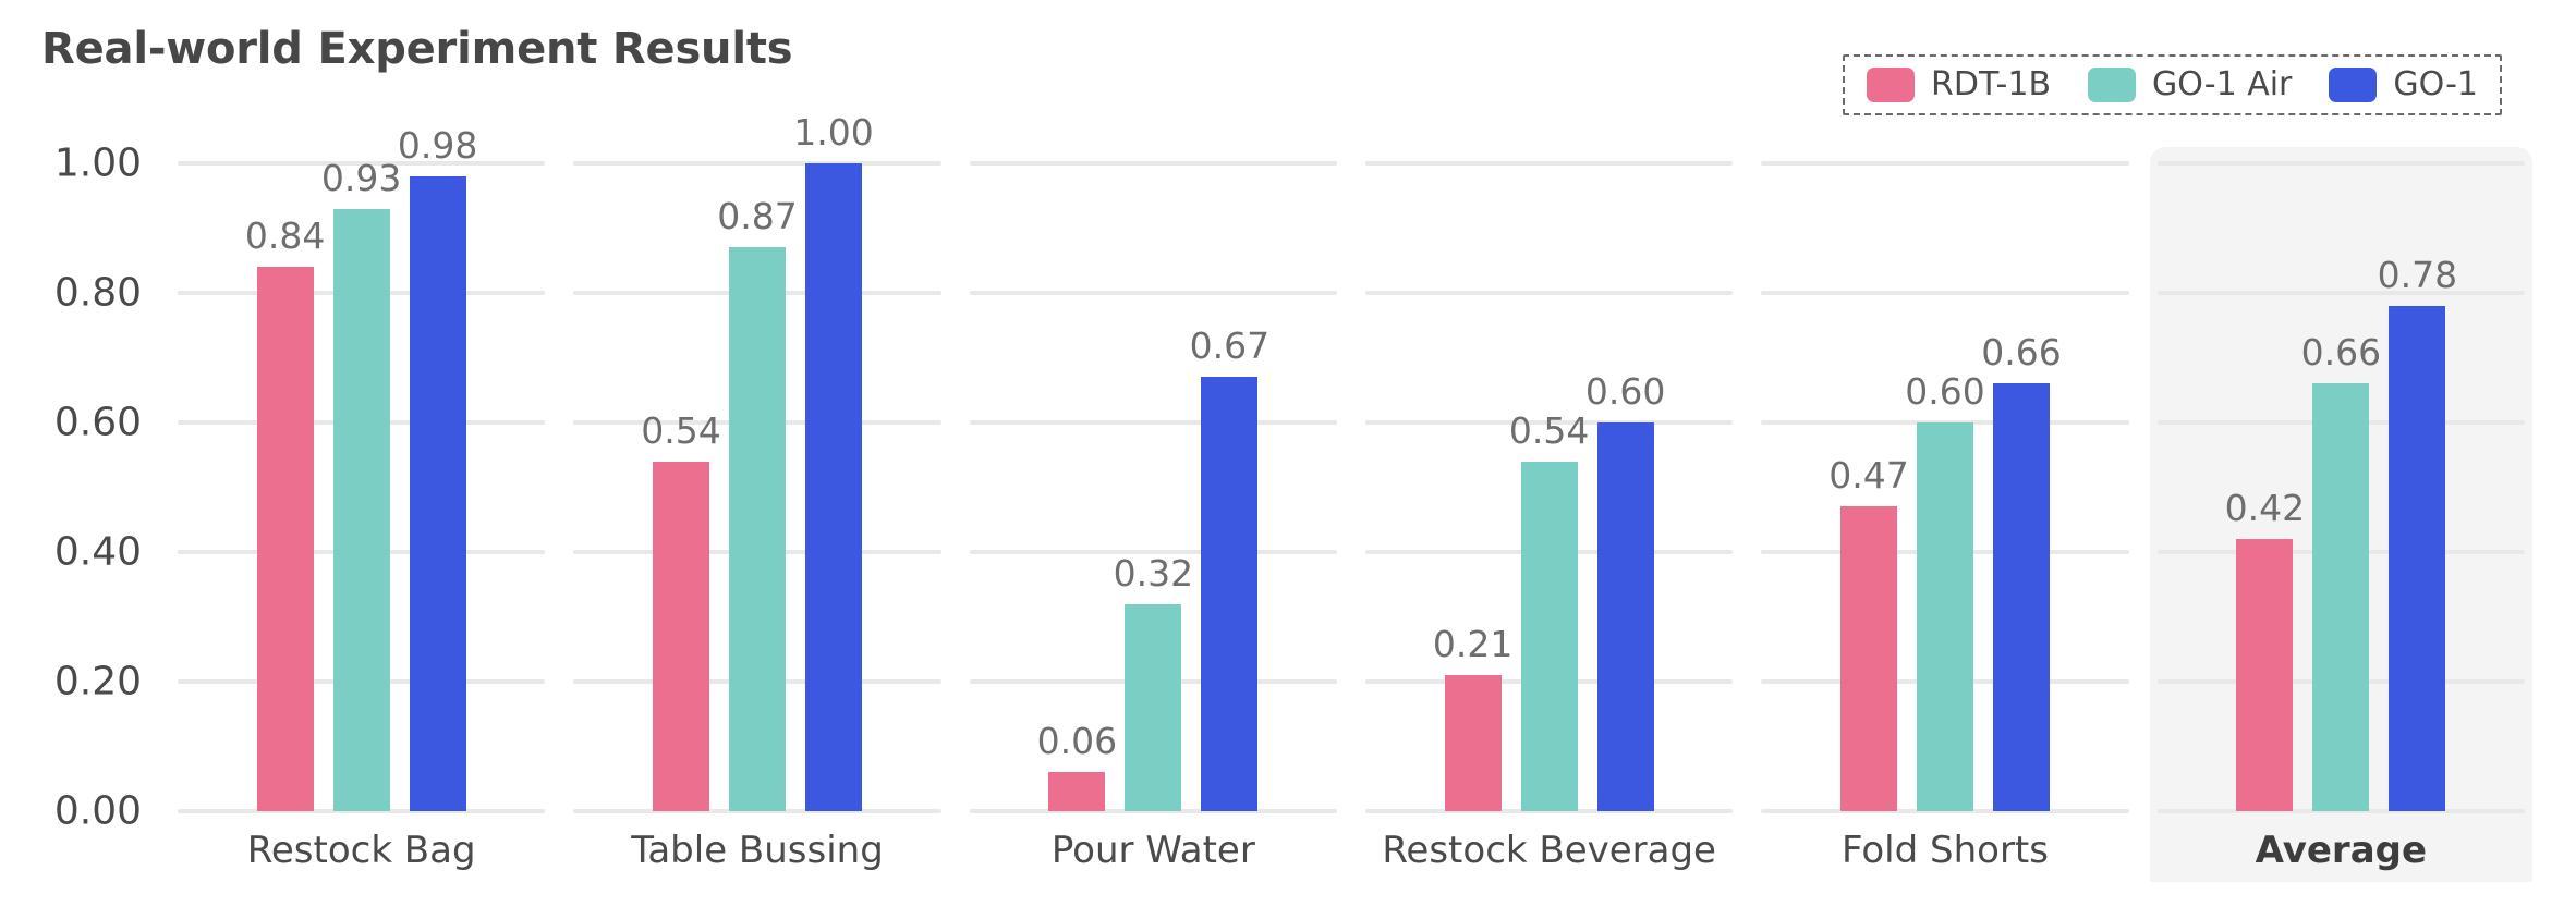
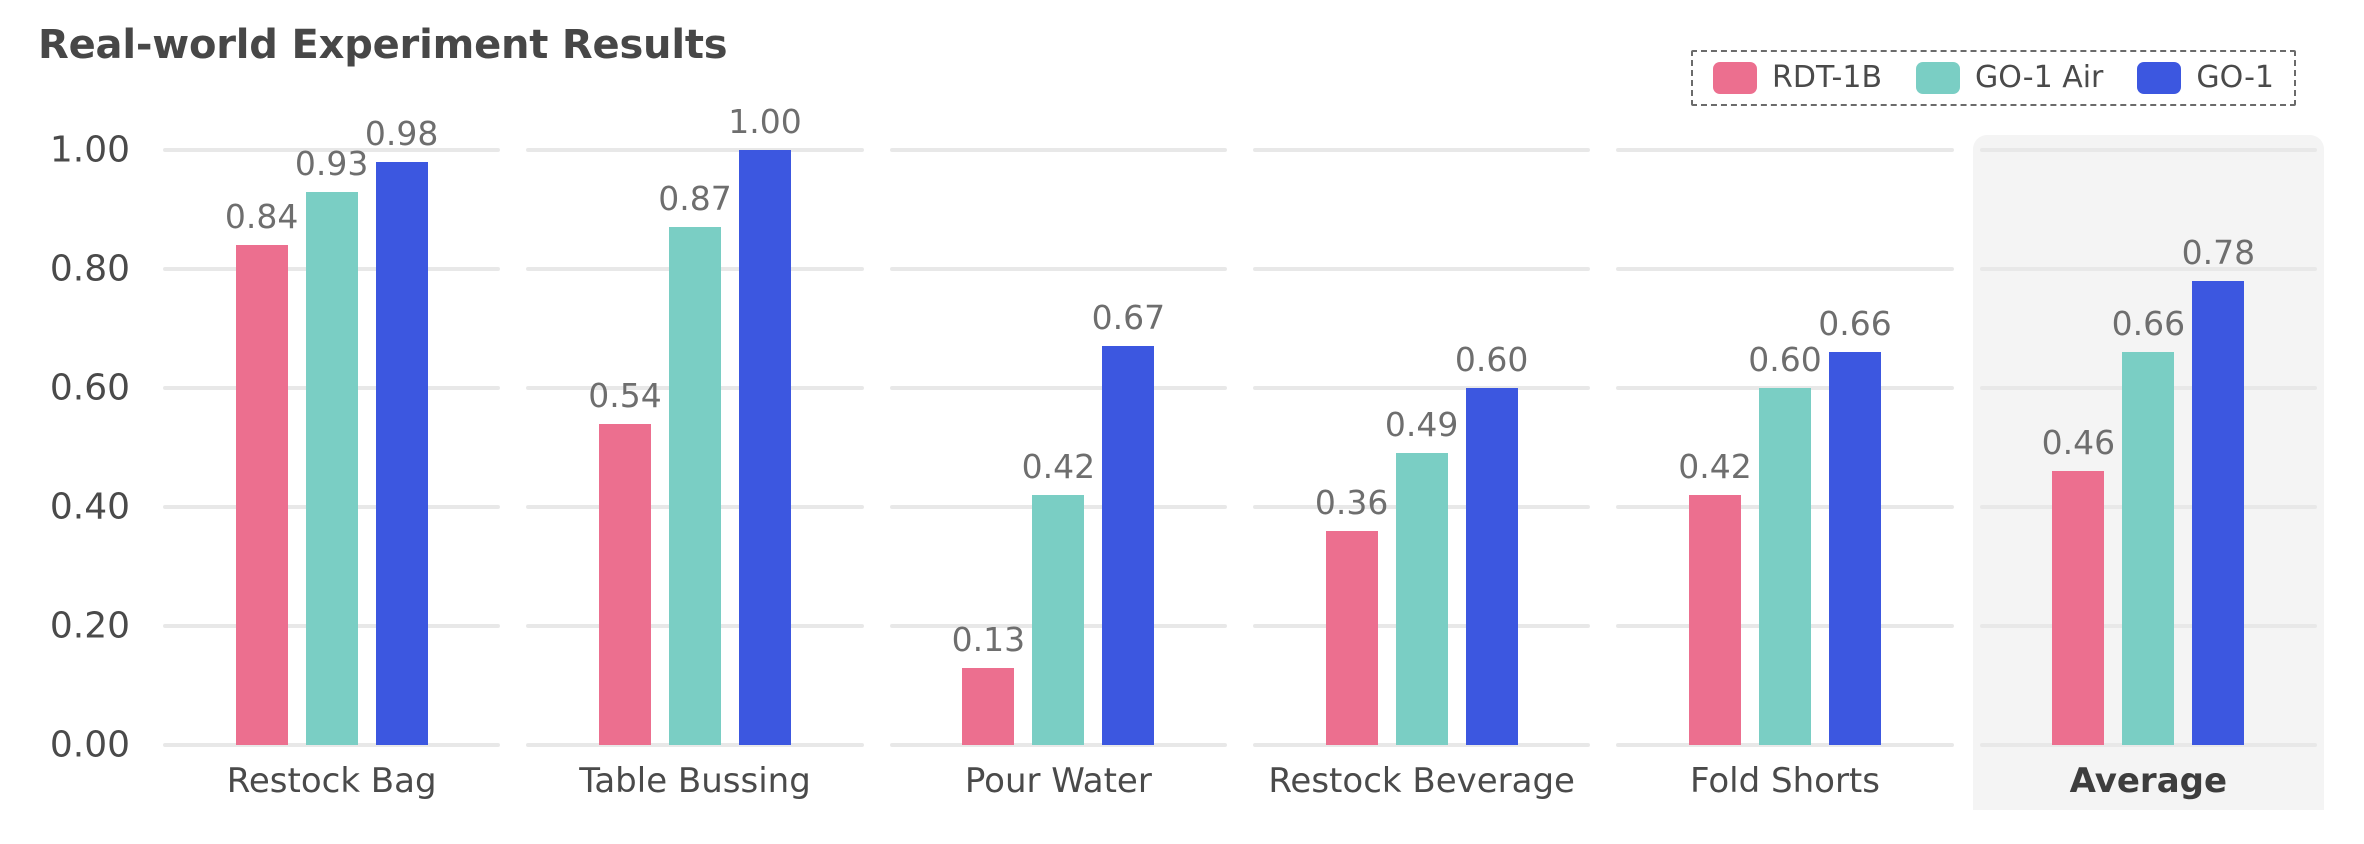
RDT-1B/Pour Water: 0.06 -> 0.13
GO-1 Air/Pour Water: 0.32 -> 0.42
RDT-1B/Restock Beverage: 0.21 -> 0.36
GO-1 Air/Restock Beverage: 0.54 -> 0.49
RDT-1B/Fold Shorts: 0.47 -> 0.42
RDT-1B/Average: 0.42 -> 0.46
